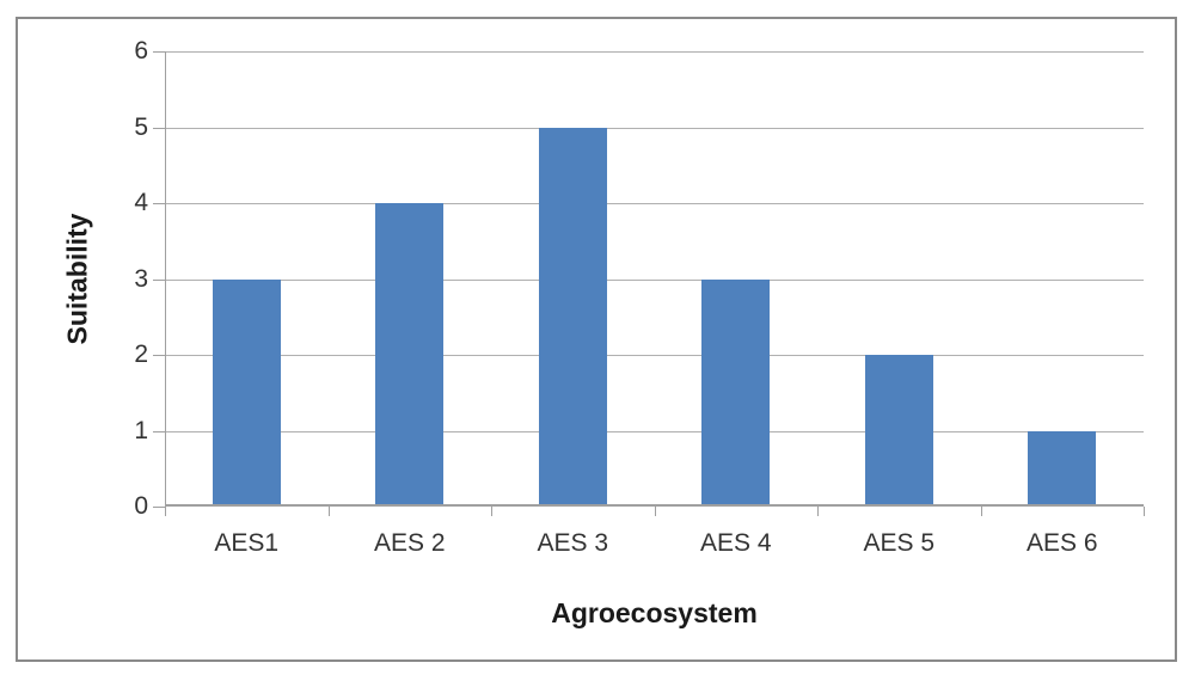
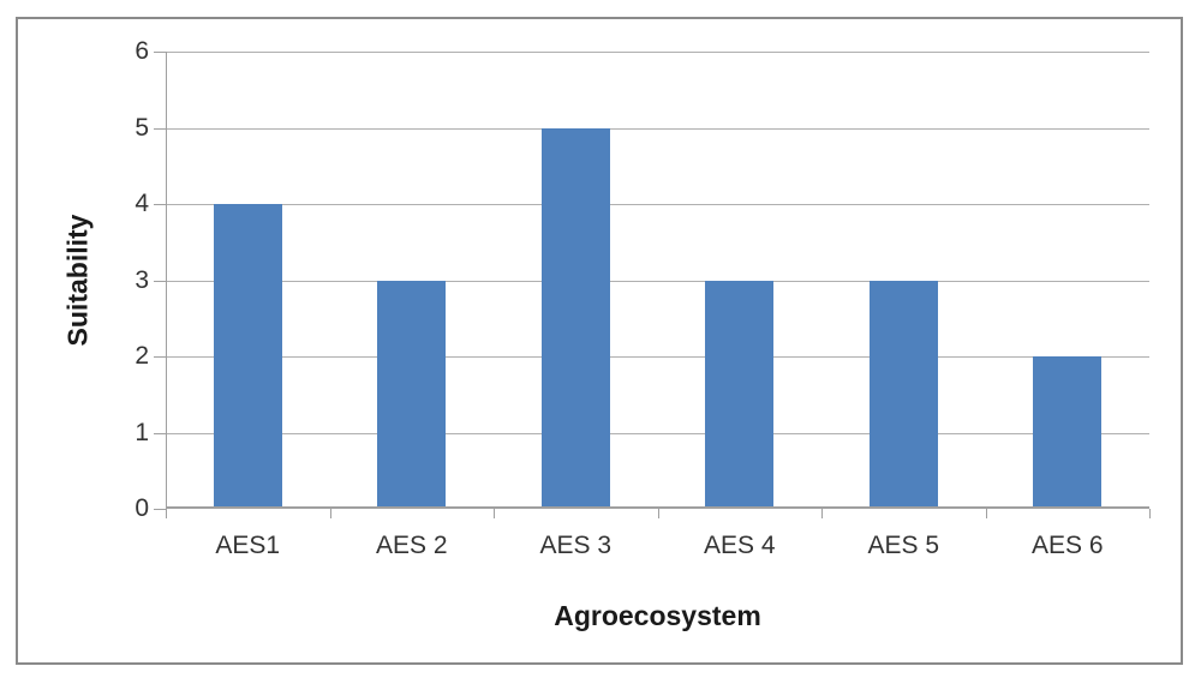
AES1: 3 -> 4
AES 2: 4 -> 3
AES 5: 2 -> 3
AES 6: 1 -> 2
